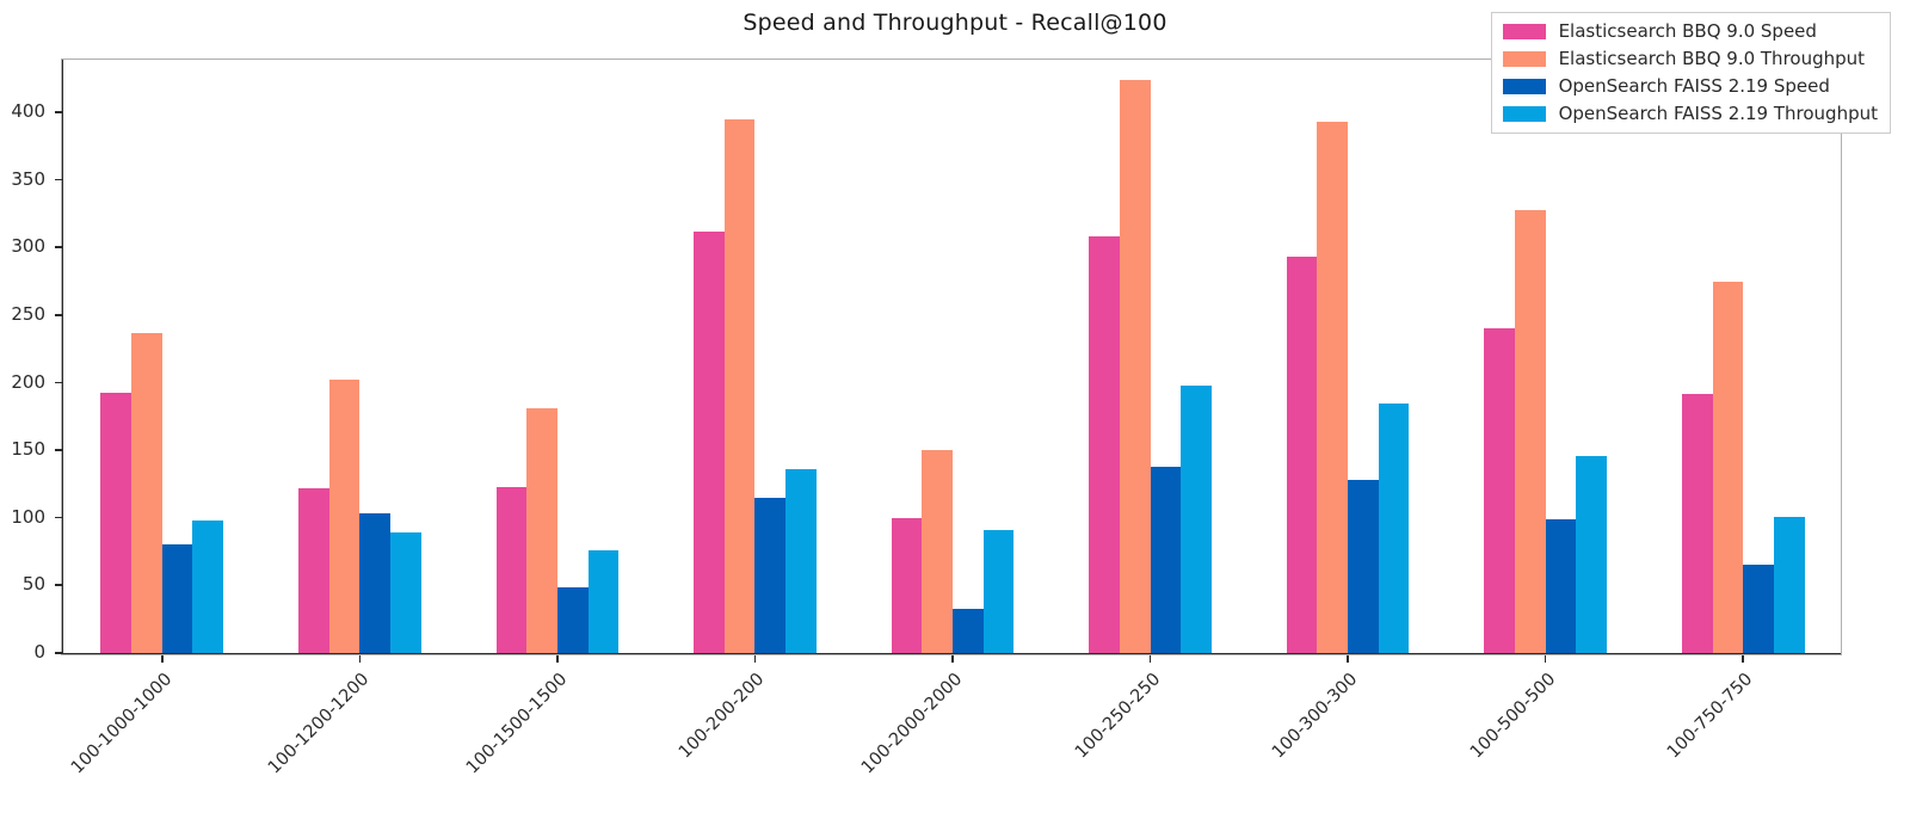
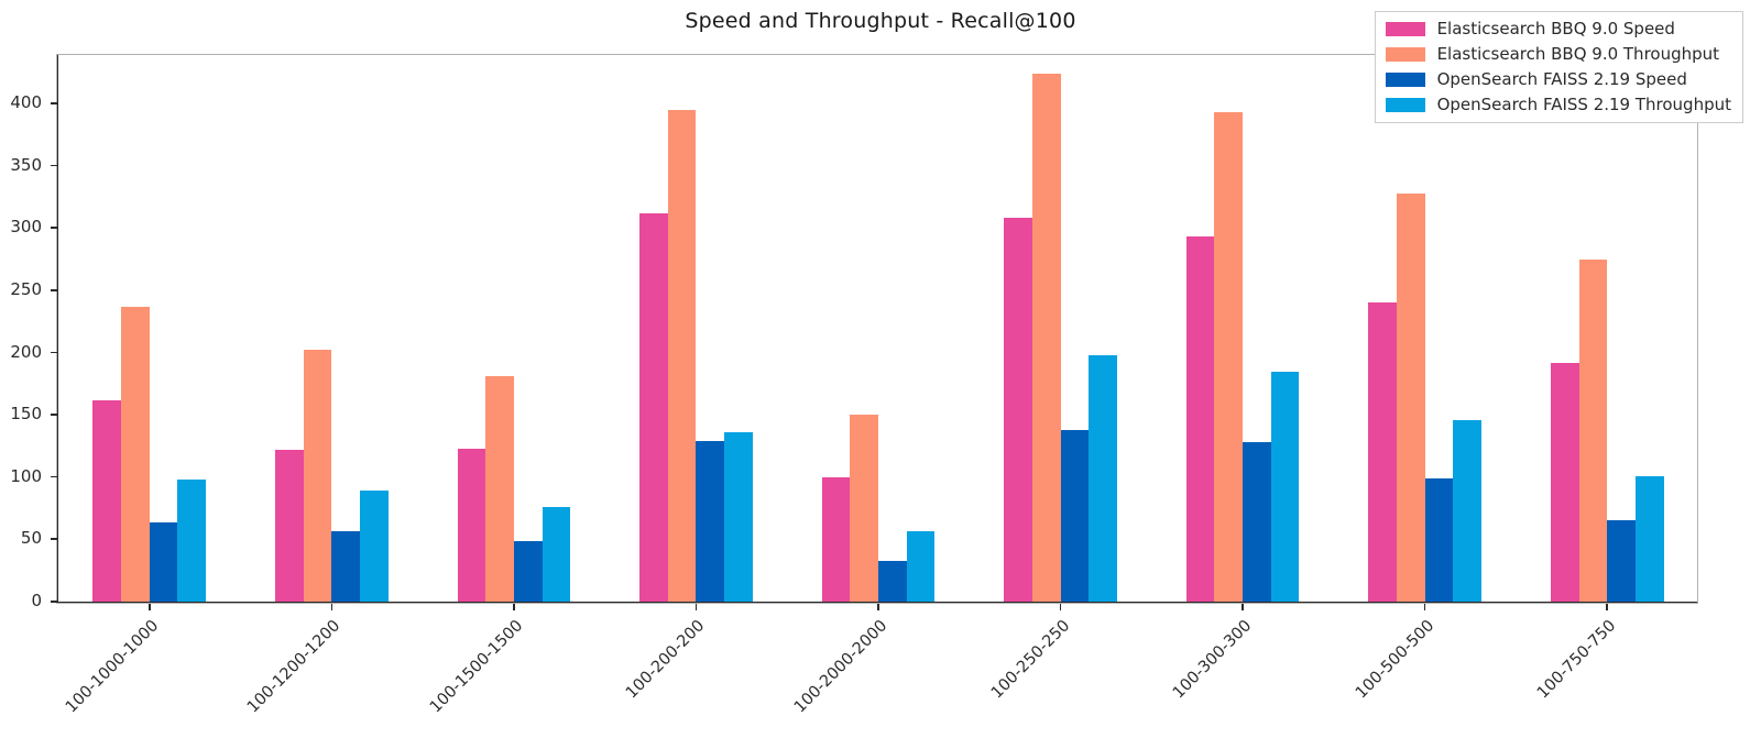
Elasticsearch BBQ 9.0 Speed/100-1000-1000: 193 -> 162
OpenSearch FAISS 2.19 Speed/100-1000-1000: 80 -> 64
OpenSearch FAISS 2.19 Speed/100-1200-1200: 103 -> 57
OpenSearch FAISS 2.19 Speed/100-200-200: 115 -> 129
OpenSearch FAISS 2.19 Throughput/100-2000-2000: 91 -> 57
